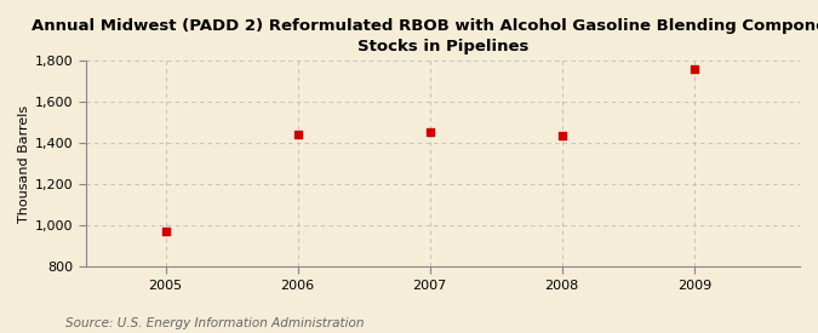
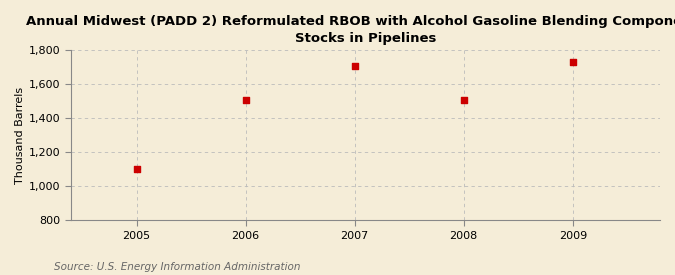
2005: 980 -> 1,100
2006: 1,440 -> 1,510
2007: 1,460 -> 1,710
2008: 1,440 -> 1,510
2009: 1,760 -> 1,730
